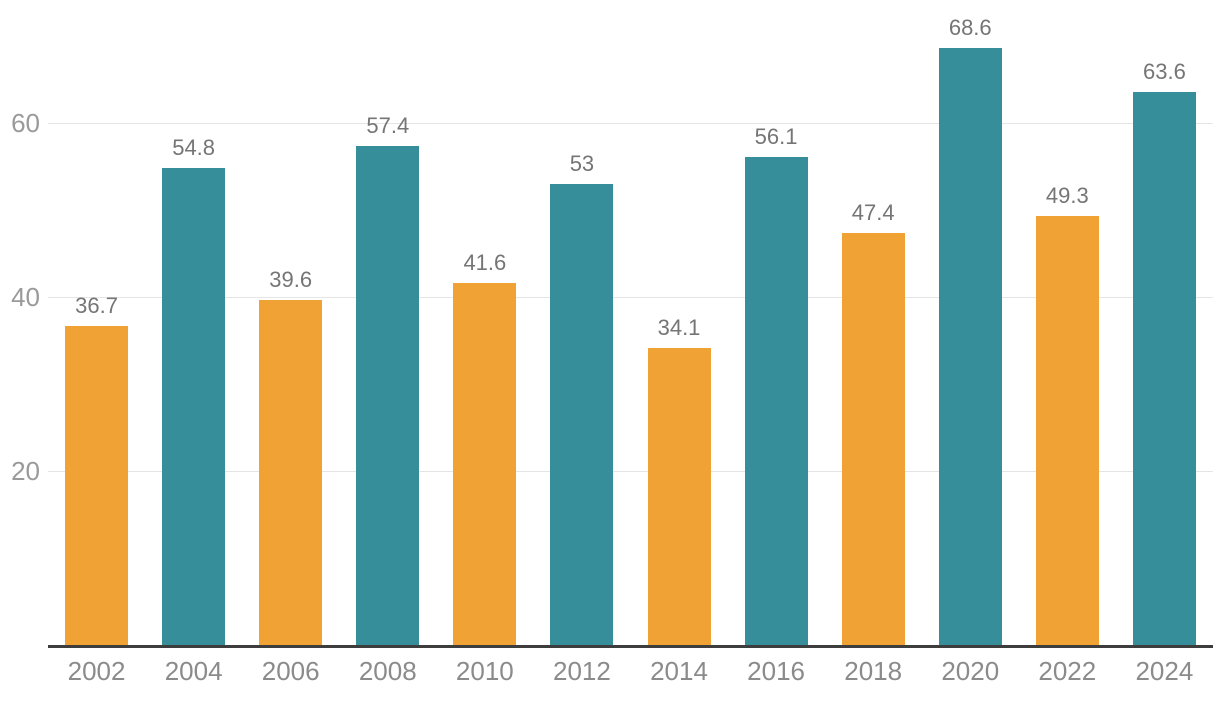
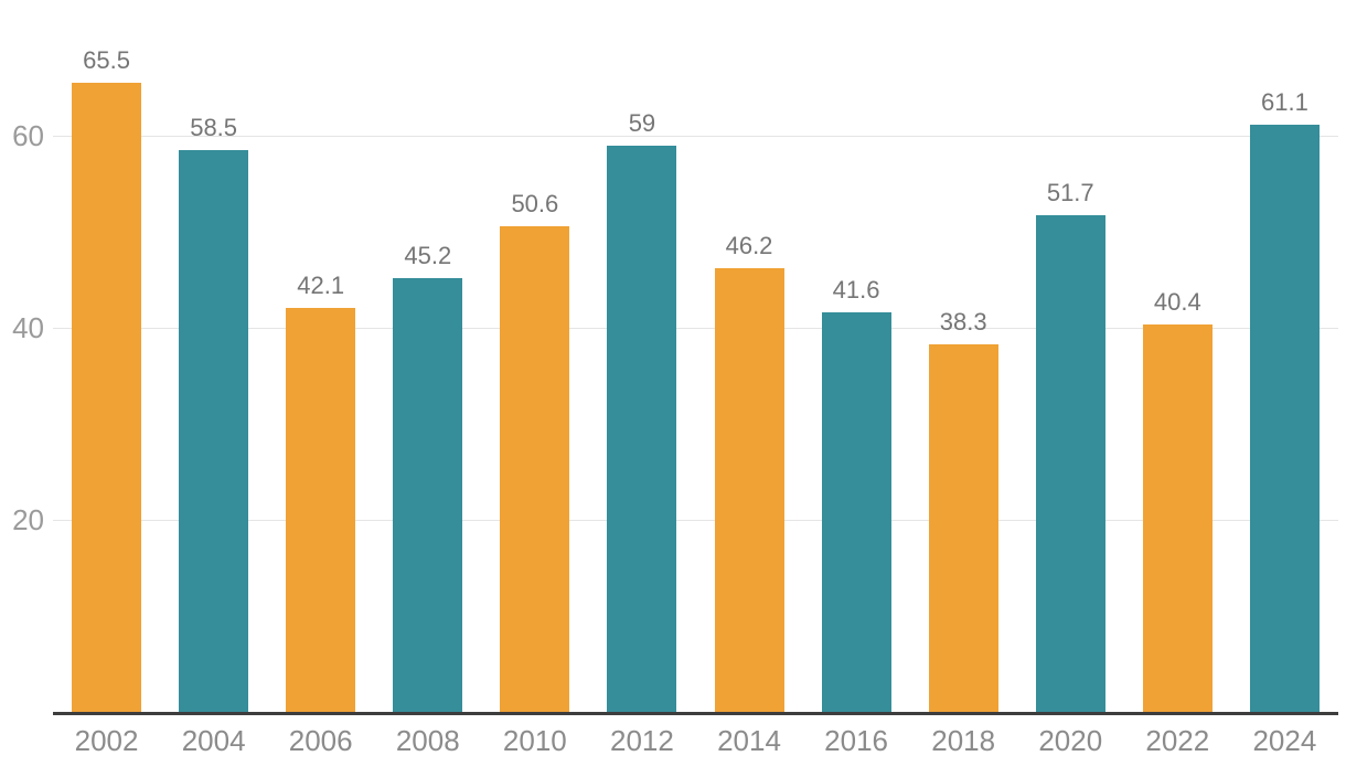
2002: 36.7 -> 65.5
2004: 54.8 -> 58.5
2006: 39.6 -> 42.1
2008: 57.4 -> 45.2
2010: 41.6 -> 50.6
2012: 53 -> 59
2014: 34.1 -> 46.2
2016: 56.1 -> 41.6
2018: 47.4 -> 38.3
2020: 68.6 -> 51.7
2022: 49.3 -> 40.4
2024: 63.6 -> 61.1
